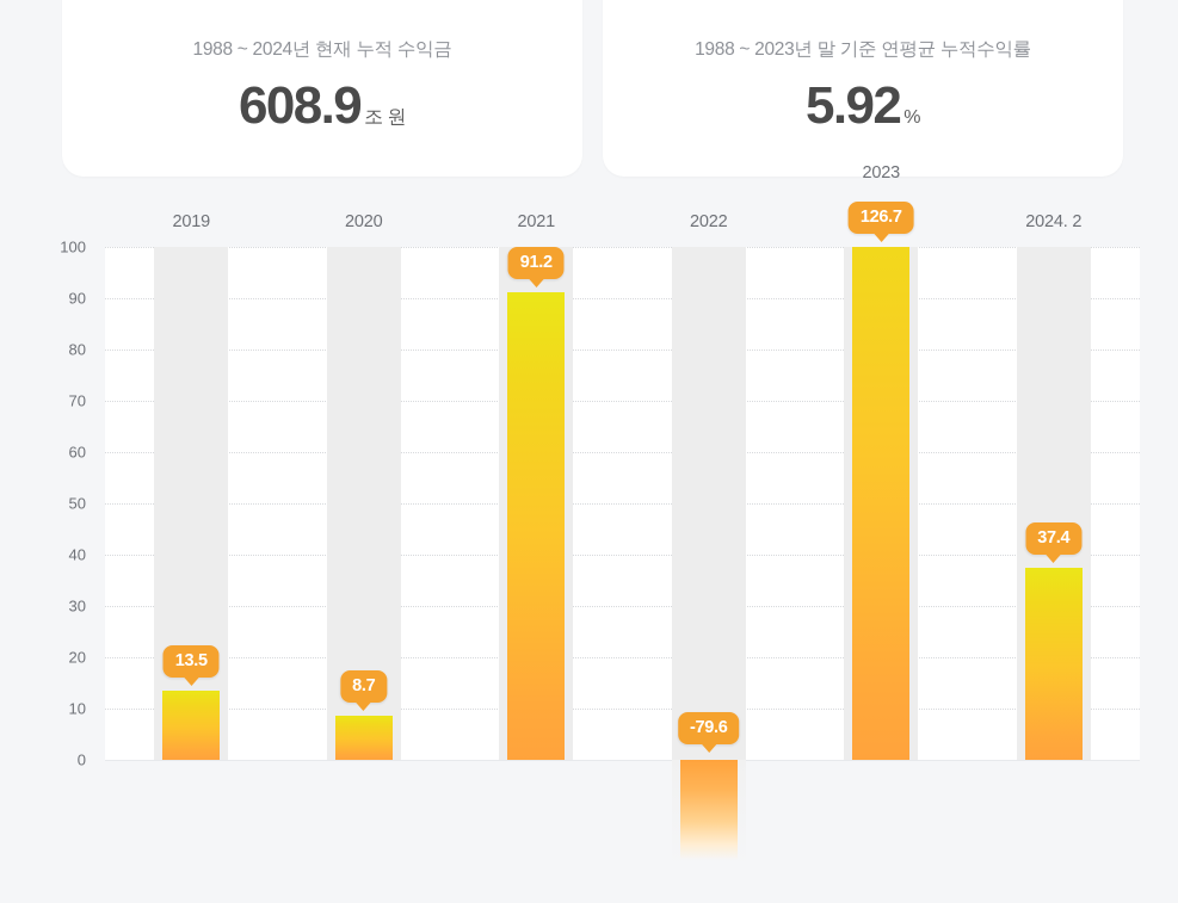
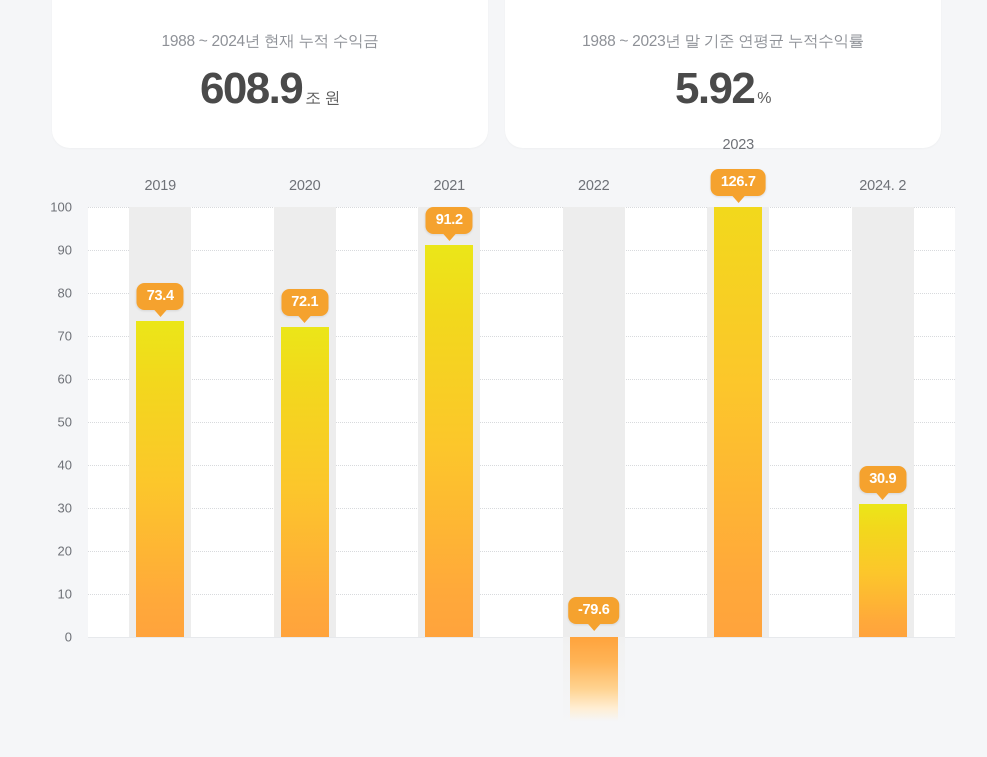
2019: 13.5 -> 73.4
2020: 8.7 -> 72.1
2024. 2: 37.4 -> 30.9
